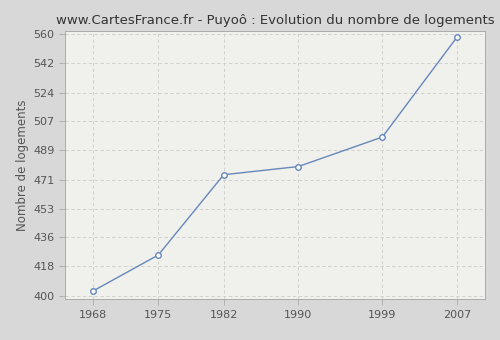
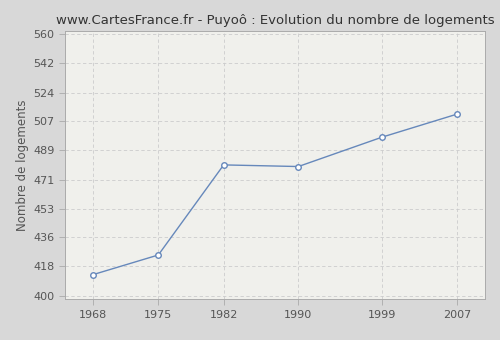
1968: 403 -> 413
1982: 474 -> 480
2007: 558 -> 511
